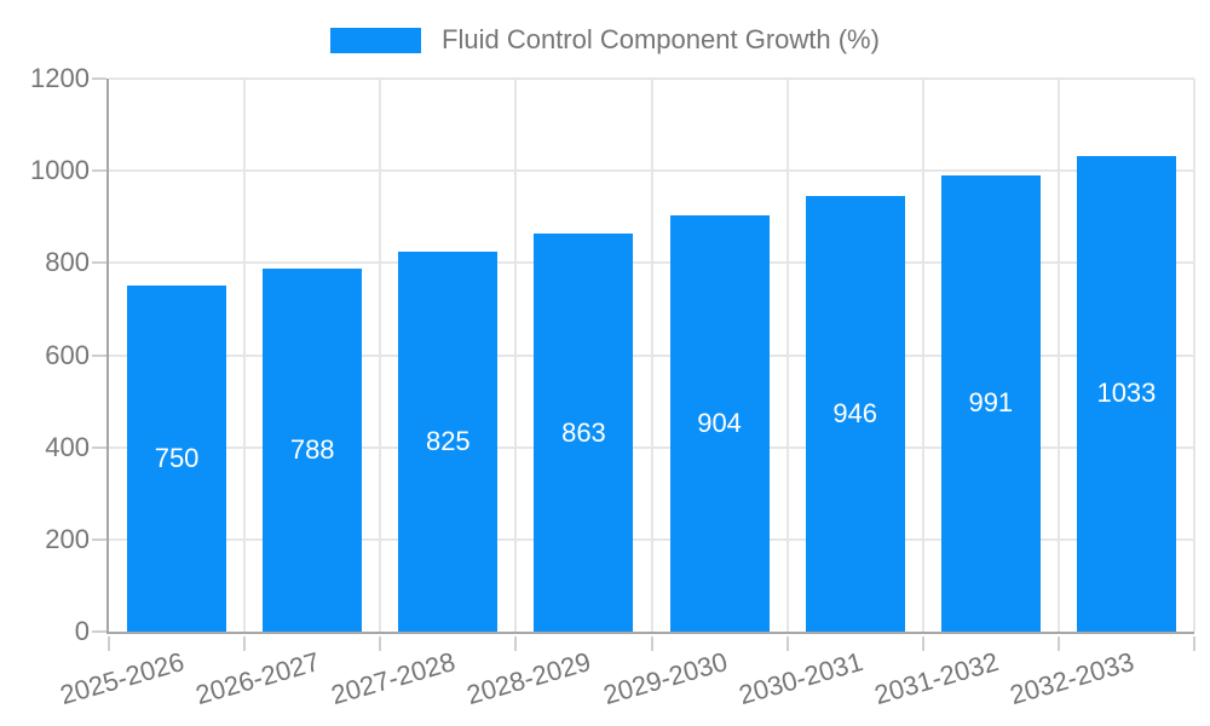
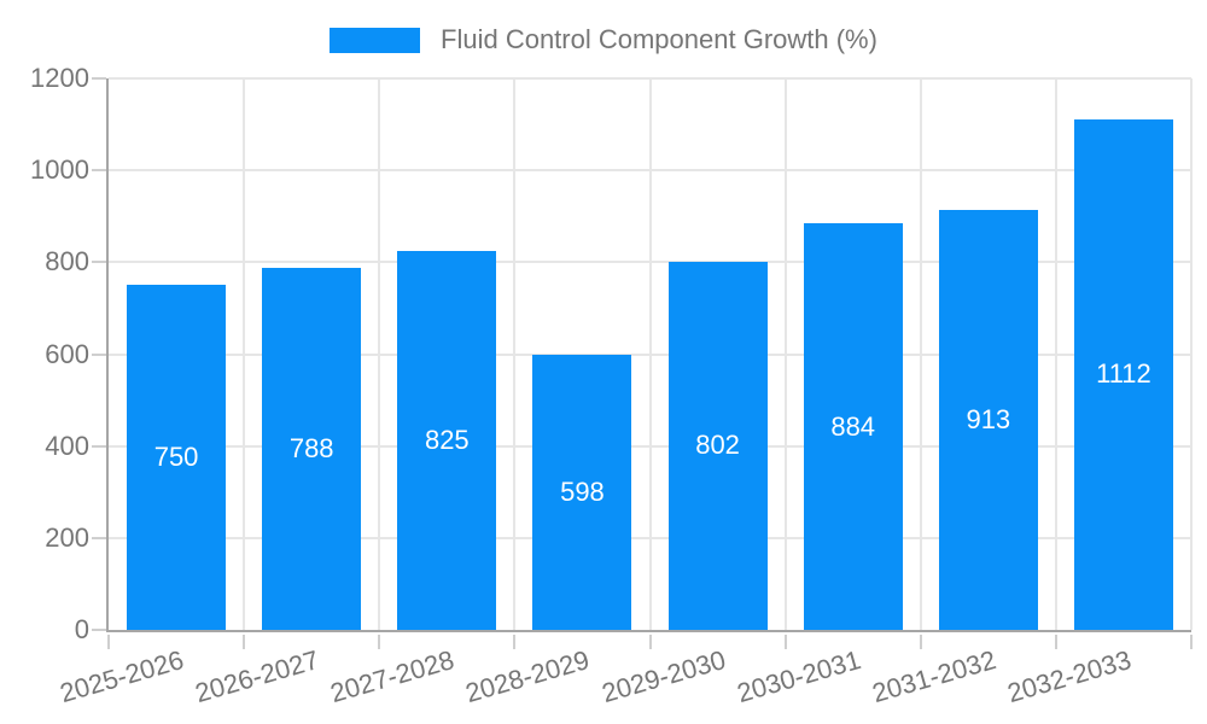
2028-2029: 863 -> 598
2029-2030: 904 -> 802
2030-2031: 946 -> 884
2031-2032: 991 -> 913
2032-2033: 1033 -> 1112
